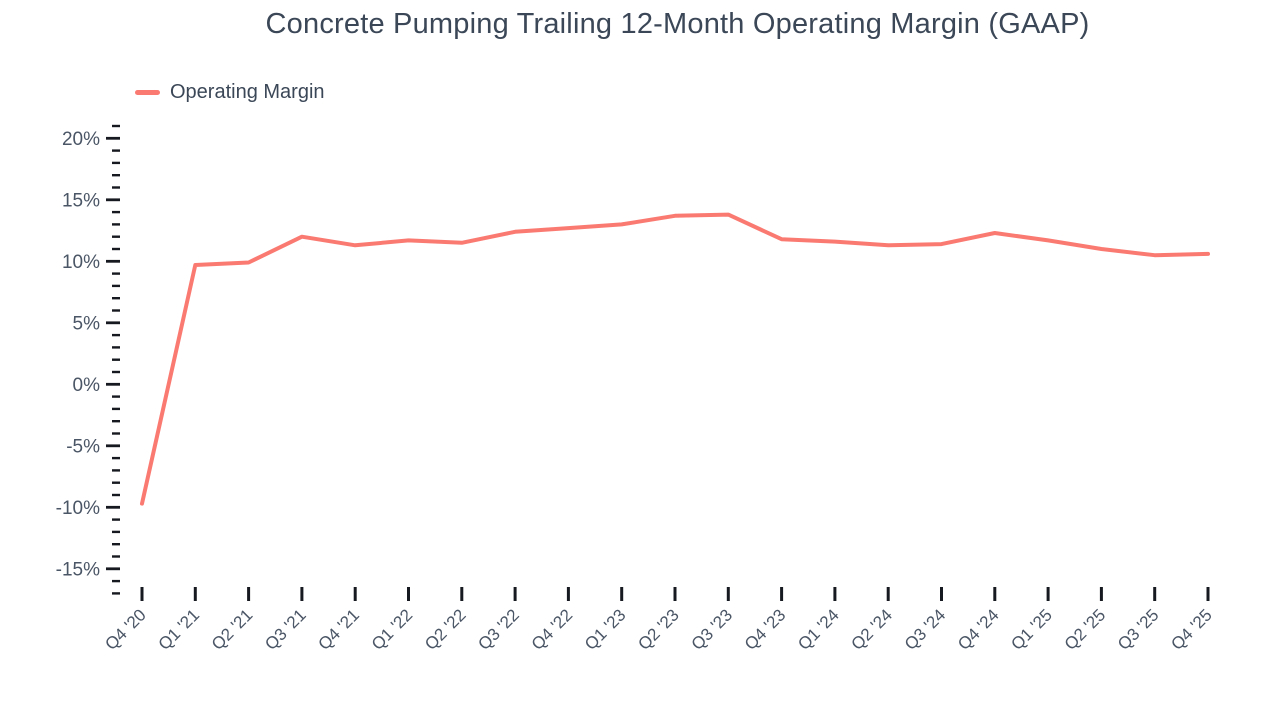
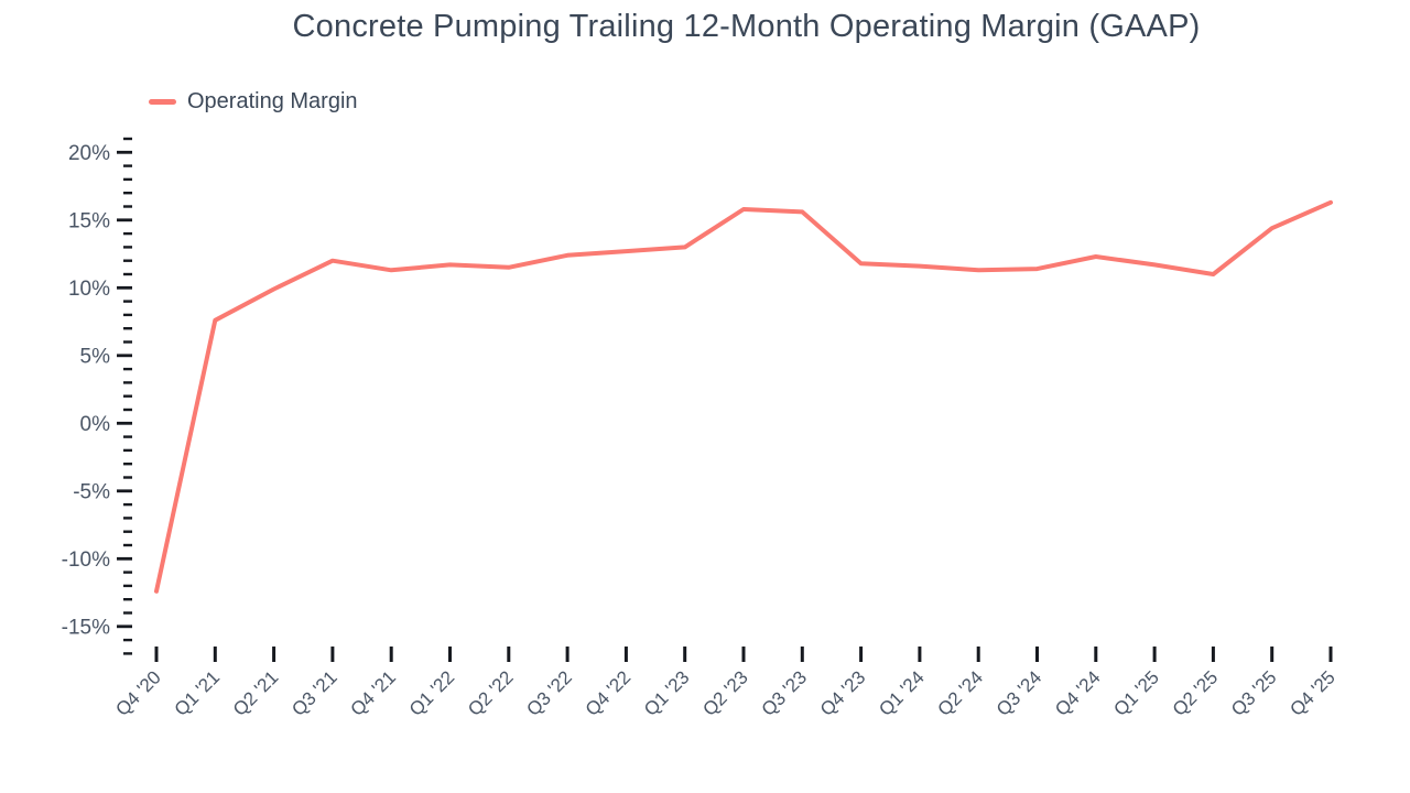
Q4 '20: -9.7% -> -12.4%
Q1 '21: 9.7% -> 7.6%
Q2 '23: 13.7% -> 15.8%
Q3 '23: 13.8% -> 15.6%
Q3 '25: 10.5% -> 14.4%
Q4 '25: 10.6% -> 16.3%
